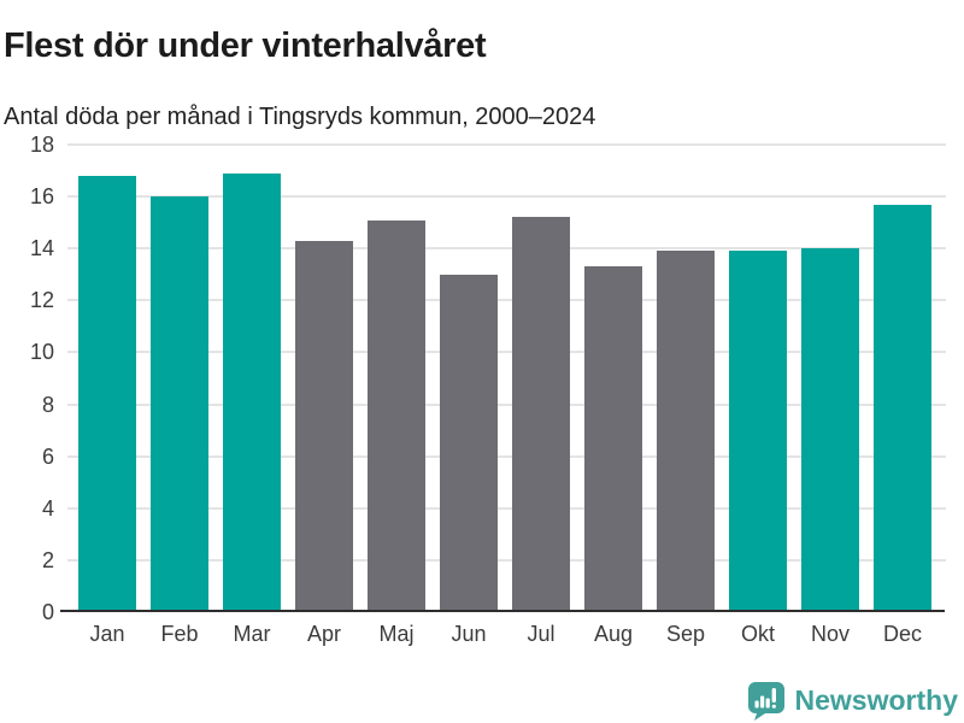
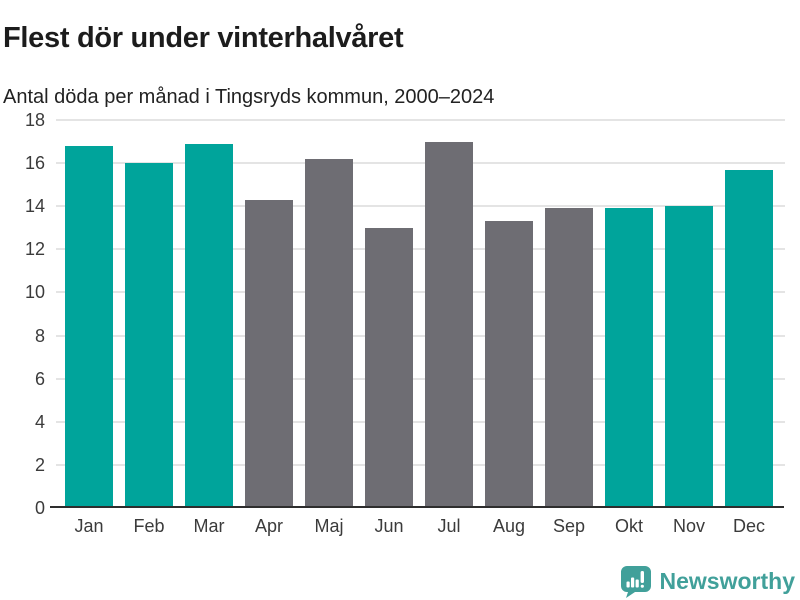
Maj: 15.1 -> 16.2
Jul: 15.2 -> 17.0
